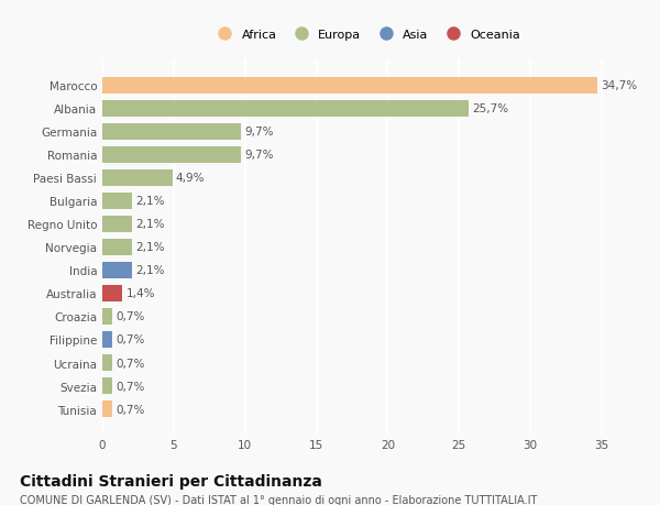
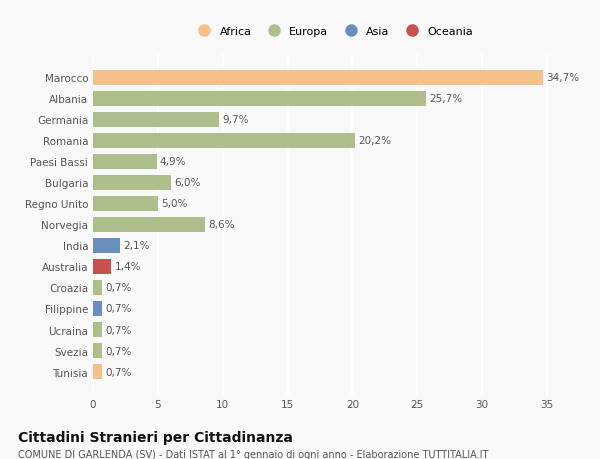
Romania: 9,7% -> 20,2%
Bulgaria: 2,1% -> 6,0%
Regno Unito: 2,1% -> 5,0%
Norvegia: 2,1% -> 8,6%
